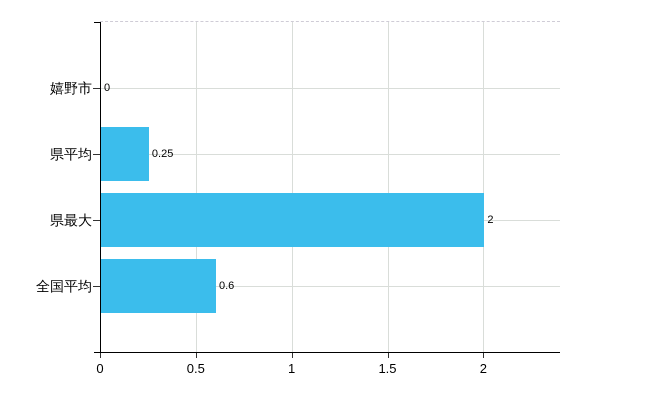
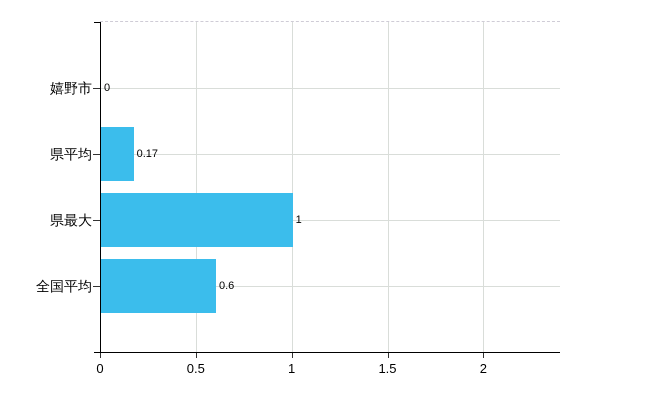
県平均: 0.25 -> 0.17
県最大: 2 -> 1
